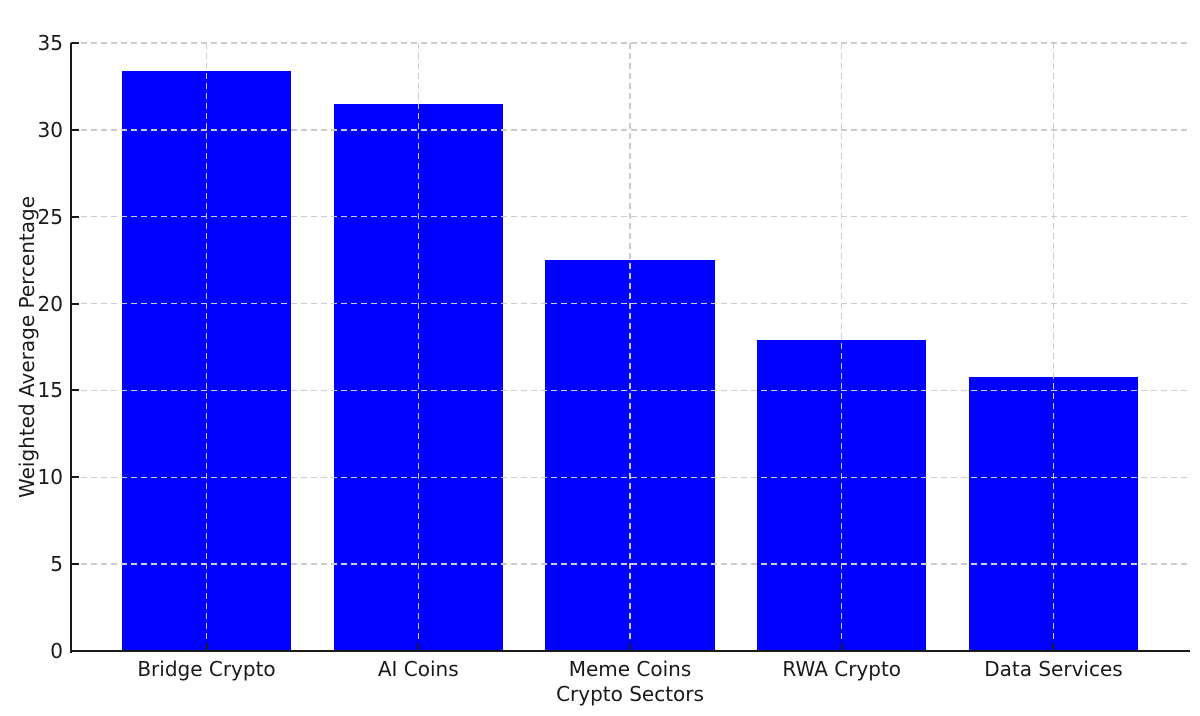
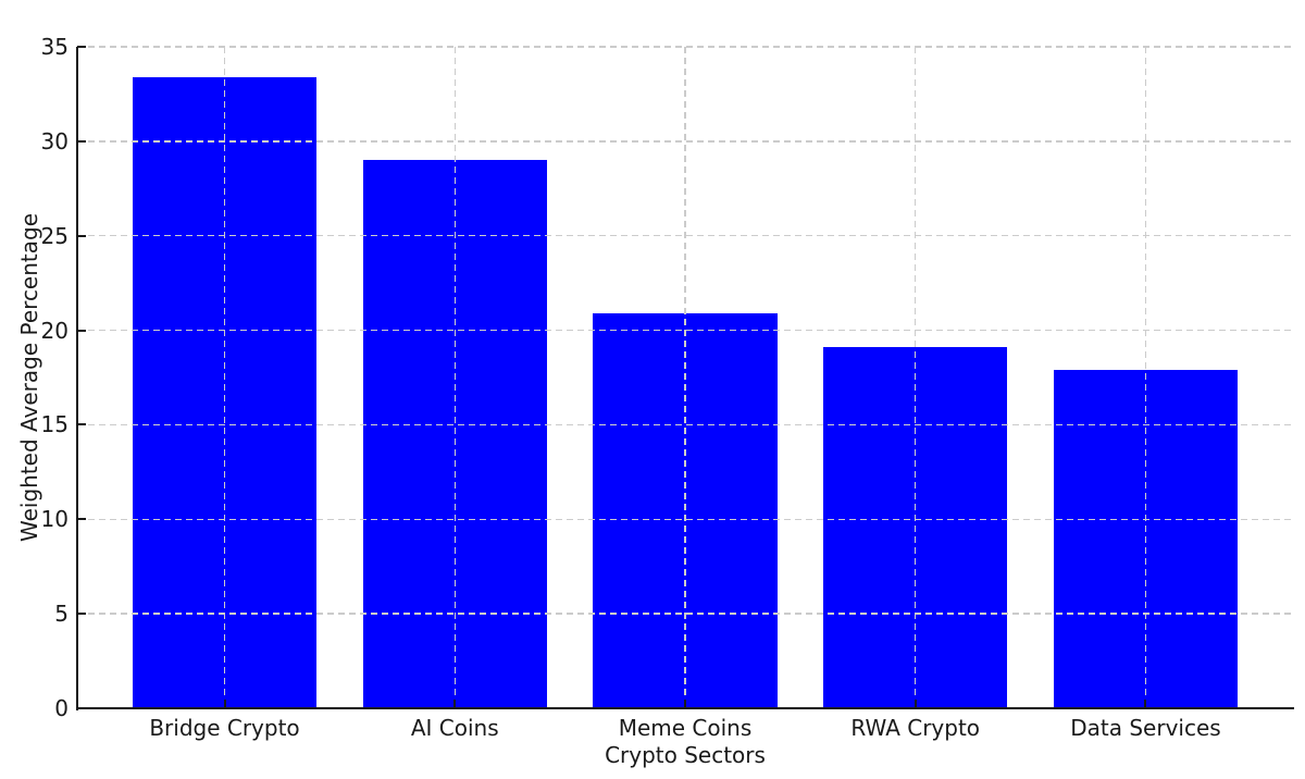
AI Coins: 31.5 -> 29.0
Meme Coins: 22.5 -> 20.9
RWA Crypto: 17.9 -> 19.1
Data Services: 15.8 -> 17.9
